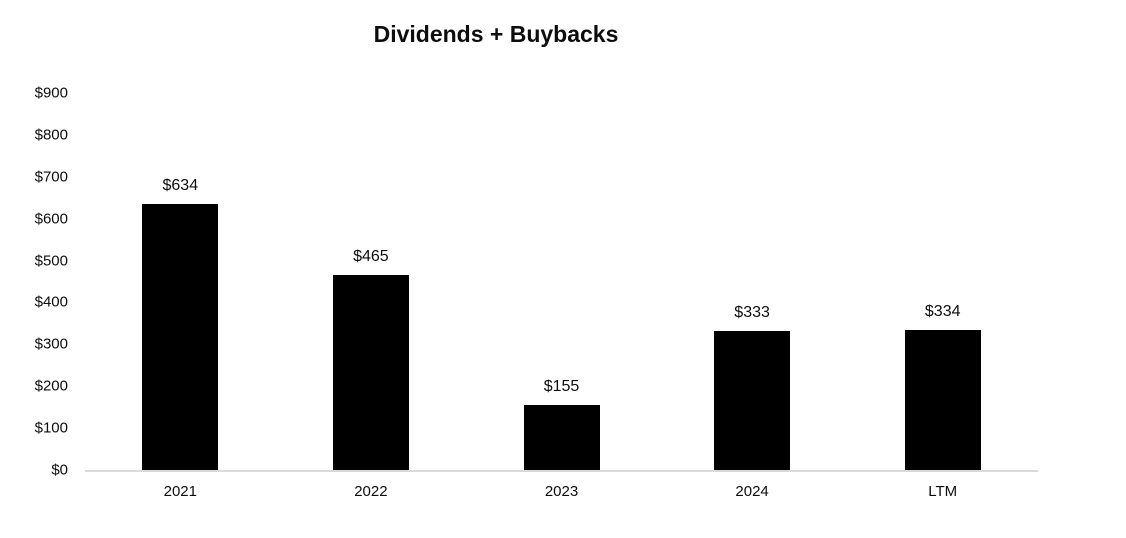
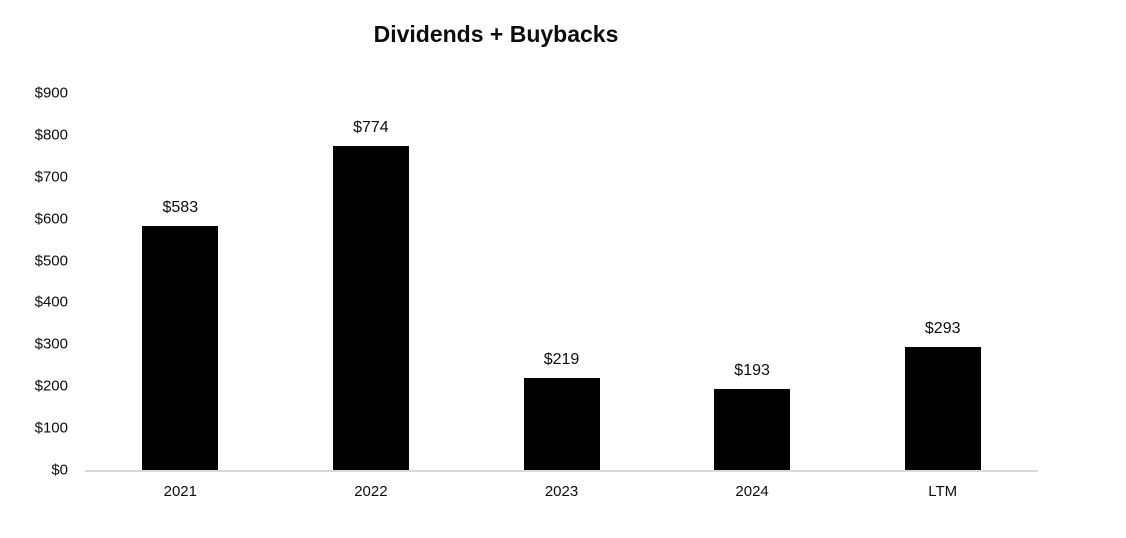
2021: $634 -> $583
2022: $465 -> $774
2023: $155 -> $219
2024: $333 -> $193
LTM: $334 -> $293
